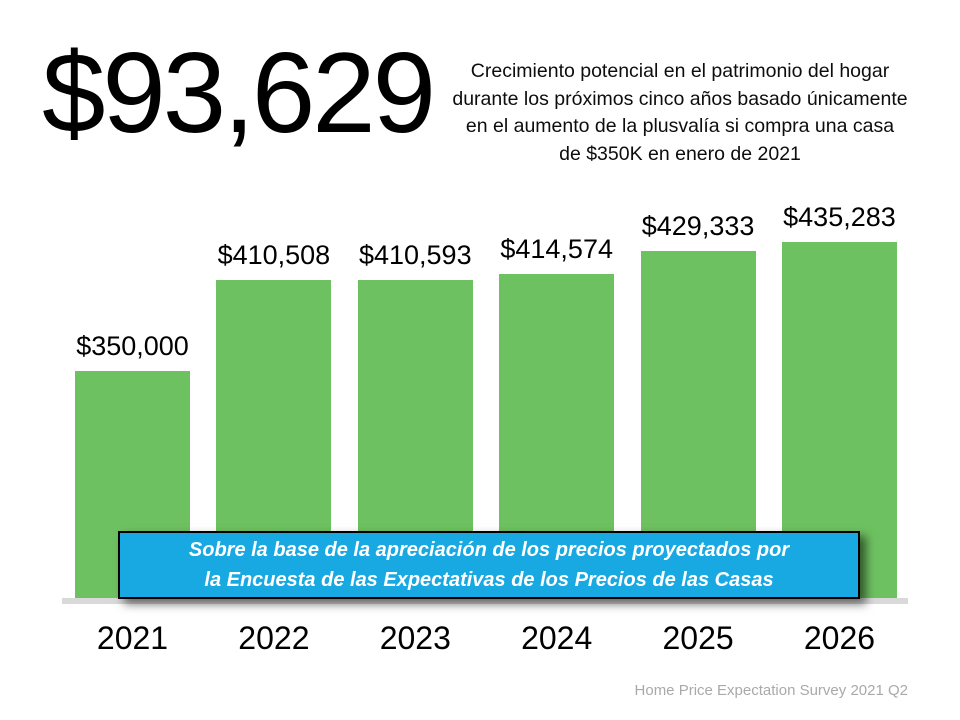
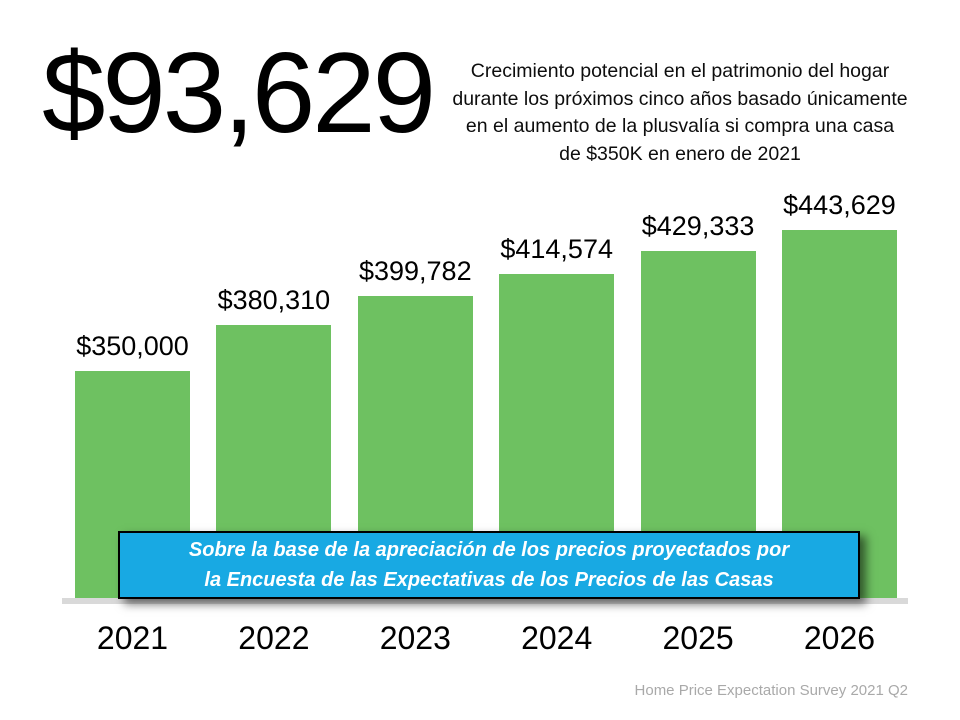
2022: $410,508 -> $380,310
2023: $410,593 -> $399,782
2026: $435,283 -> $443,629
